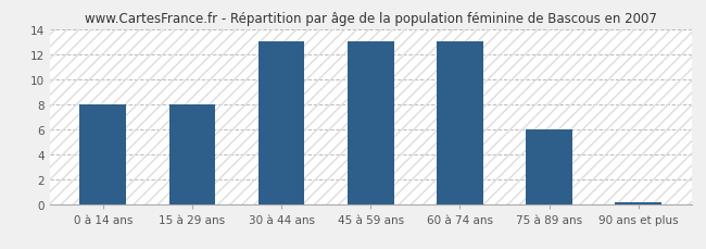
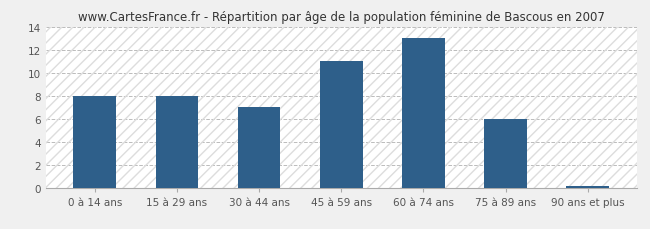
30 à 44 ans: 13.0 -> 7.0
45 à 59 ans: 13.0 -> 11.0
